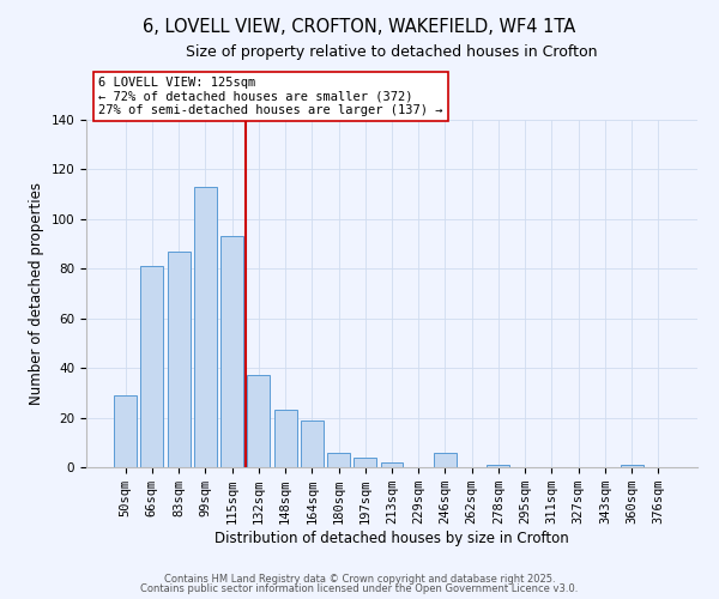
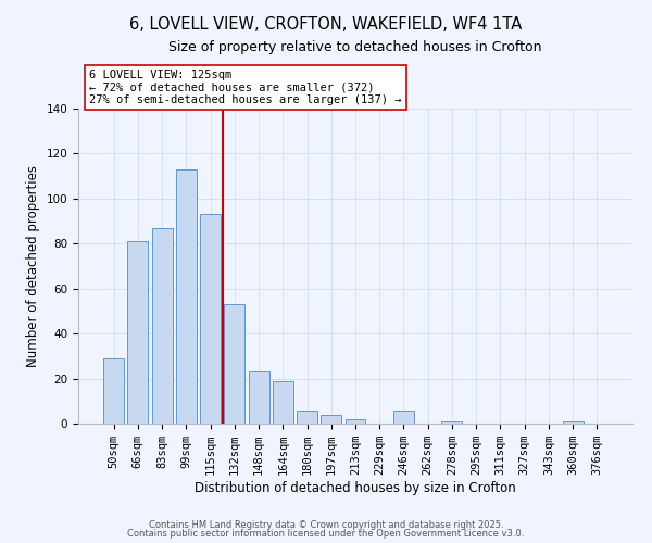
132sqm: 37 -> 53
